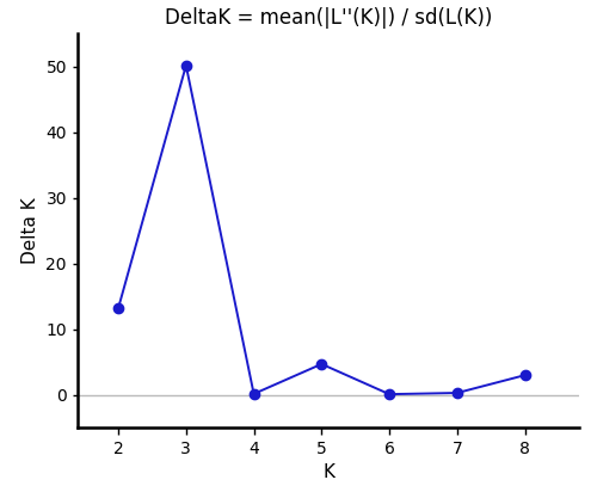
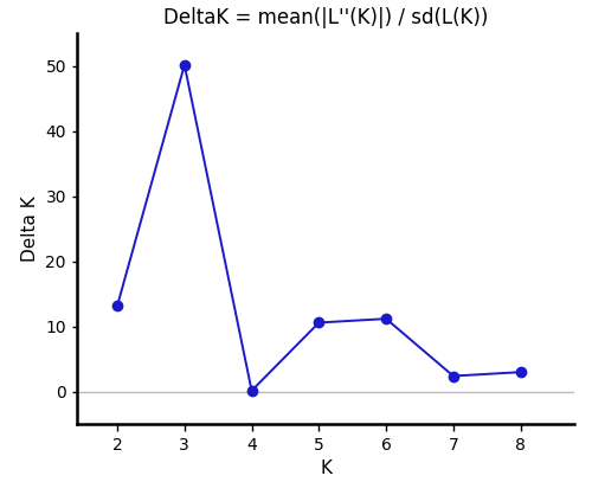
5: 4.7 -> 10.6
6: 0.1 -> 11.2
7: 0.3 -> 2.4
